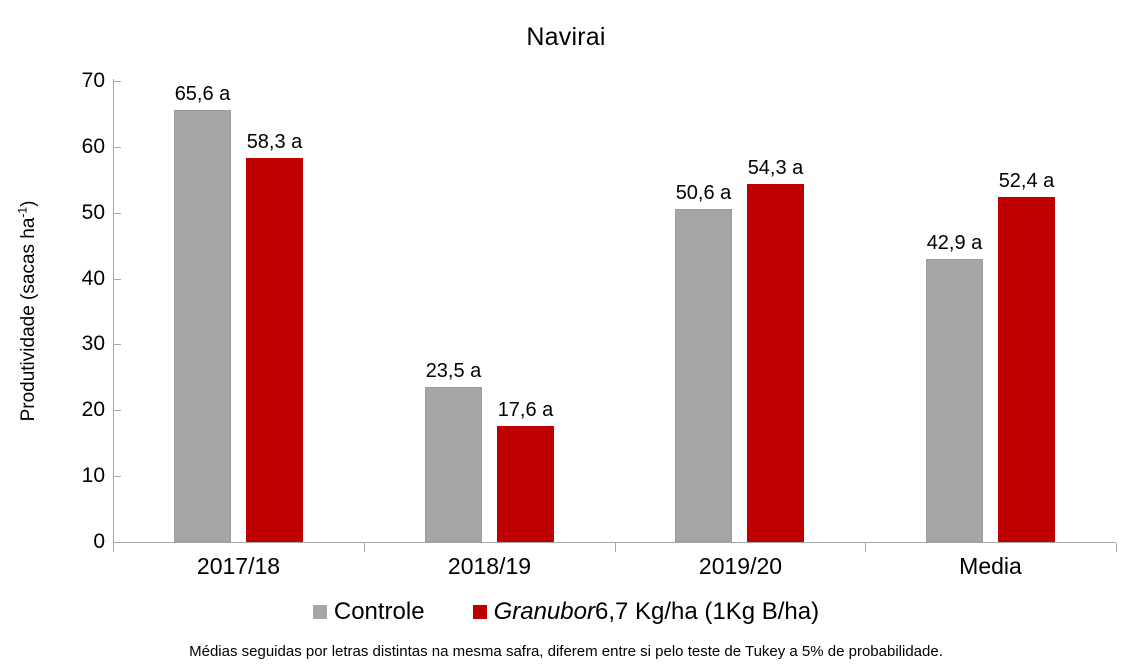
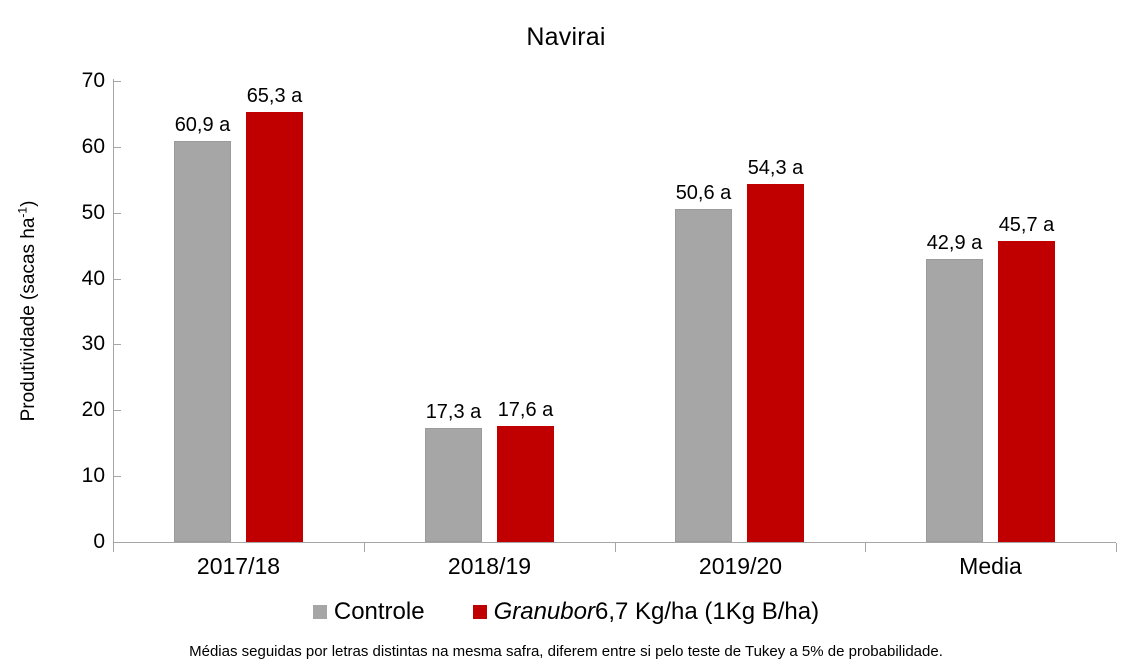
Controle/2017/18: 65,6 -> 60,9
Granubor 6,7 Kg/ha (1Kg B/ha)/2017/18: 58,3 -> 65,3
Controle/2018/19: 23,5 -> 17,3
Granubor 6,7 Kg/ha (1Kg B/ha)/Media: 52,4 -> 45,7
